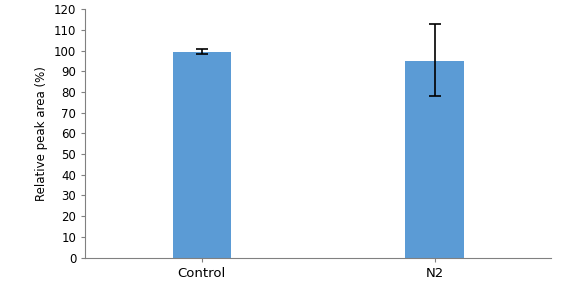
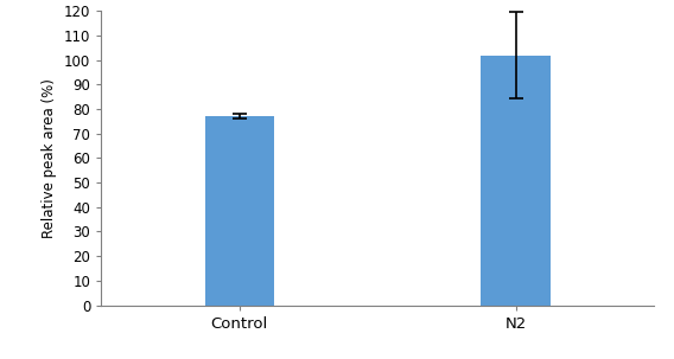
Control: 99.5 -> 77.0
N2: 95.0 -> 101.5
